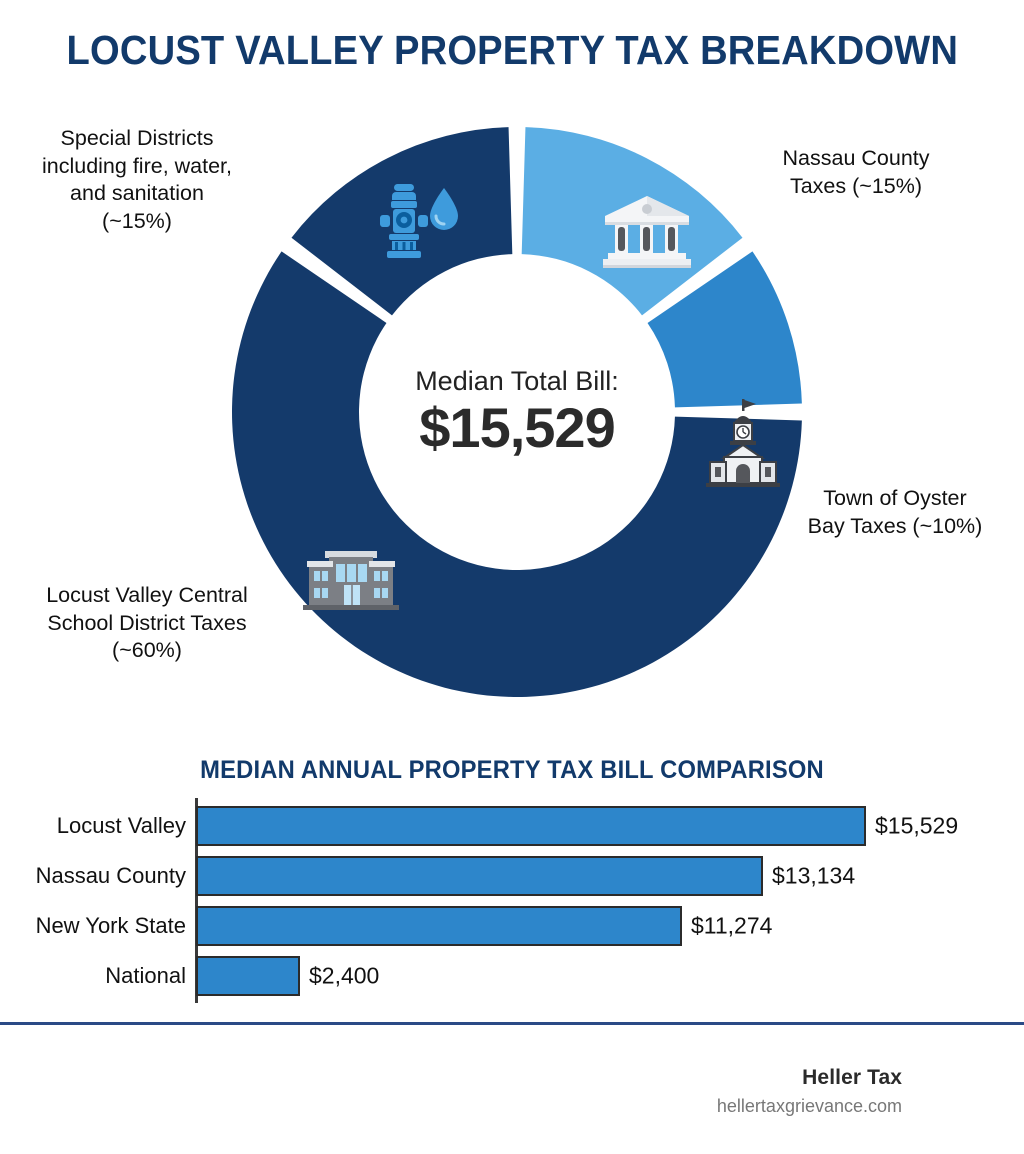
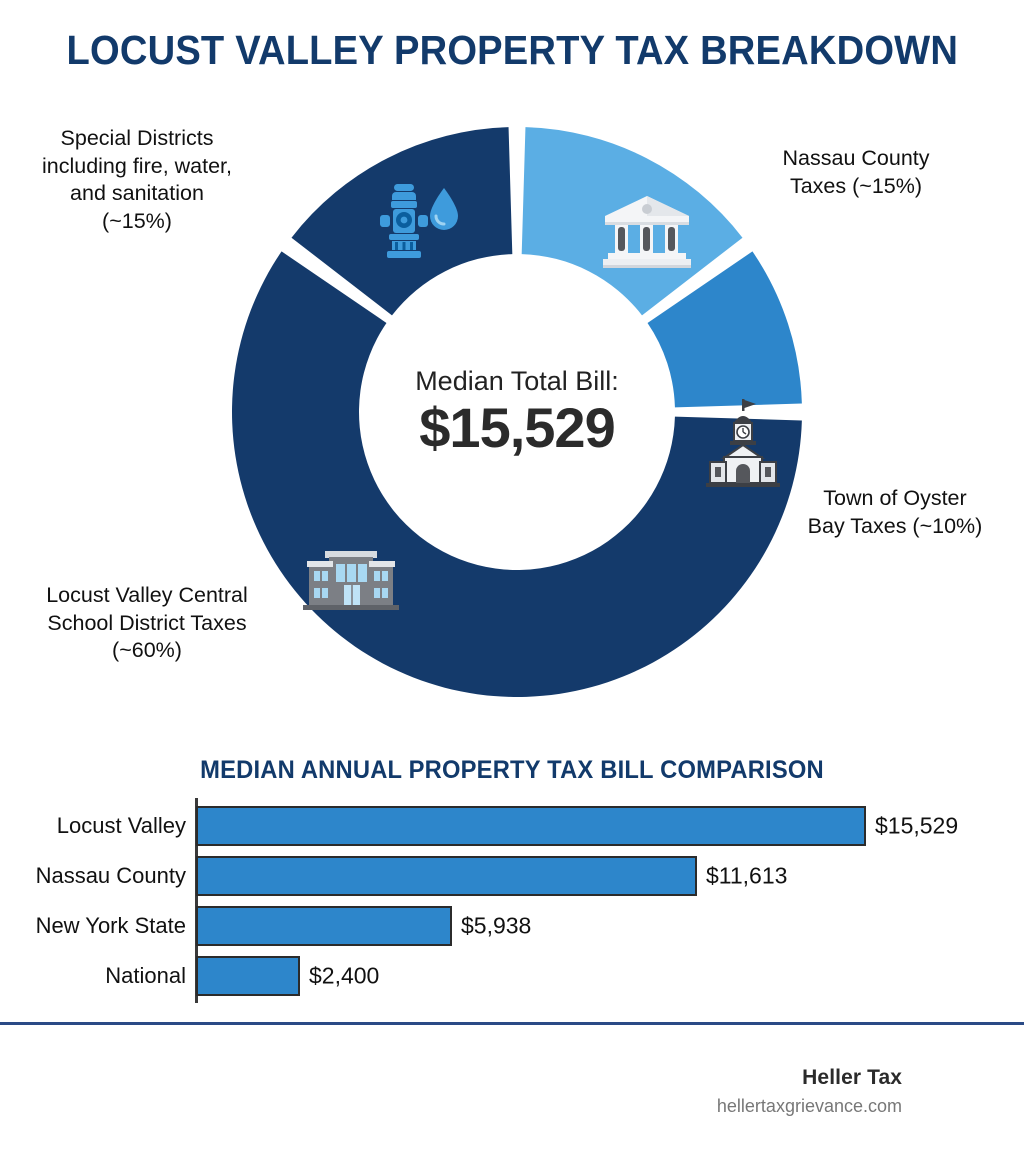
MEDIAN ANNUAL PROPERTY TAX BILL COMPARISON/Nassau County: $13,134 -> $11,613
MEDIAN ANNUAL PROPERTY TAX BILL COMPARISON/New York State: $11,274 -> $5,938
